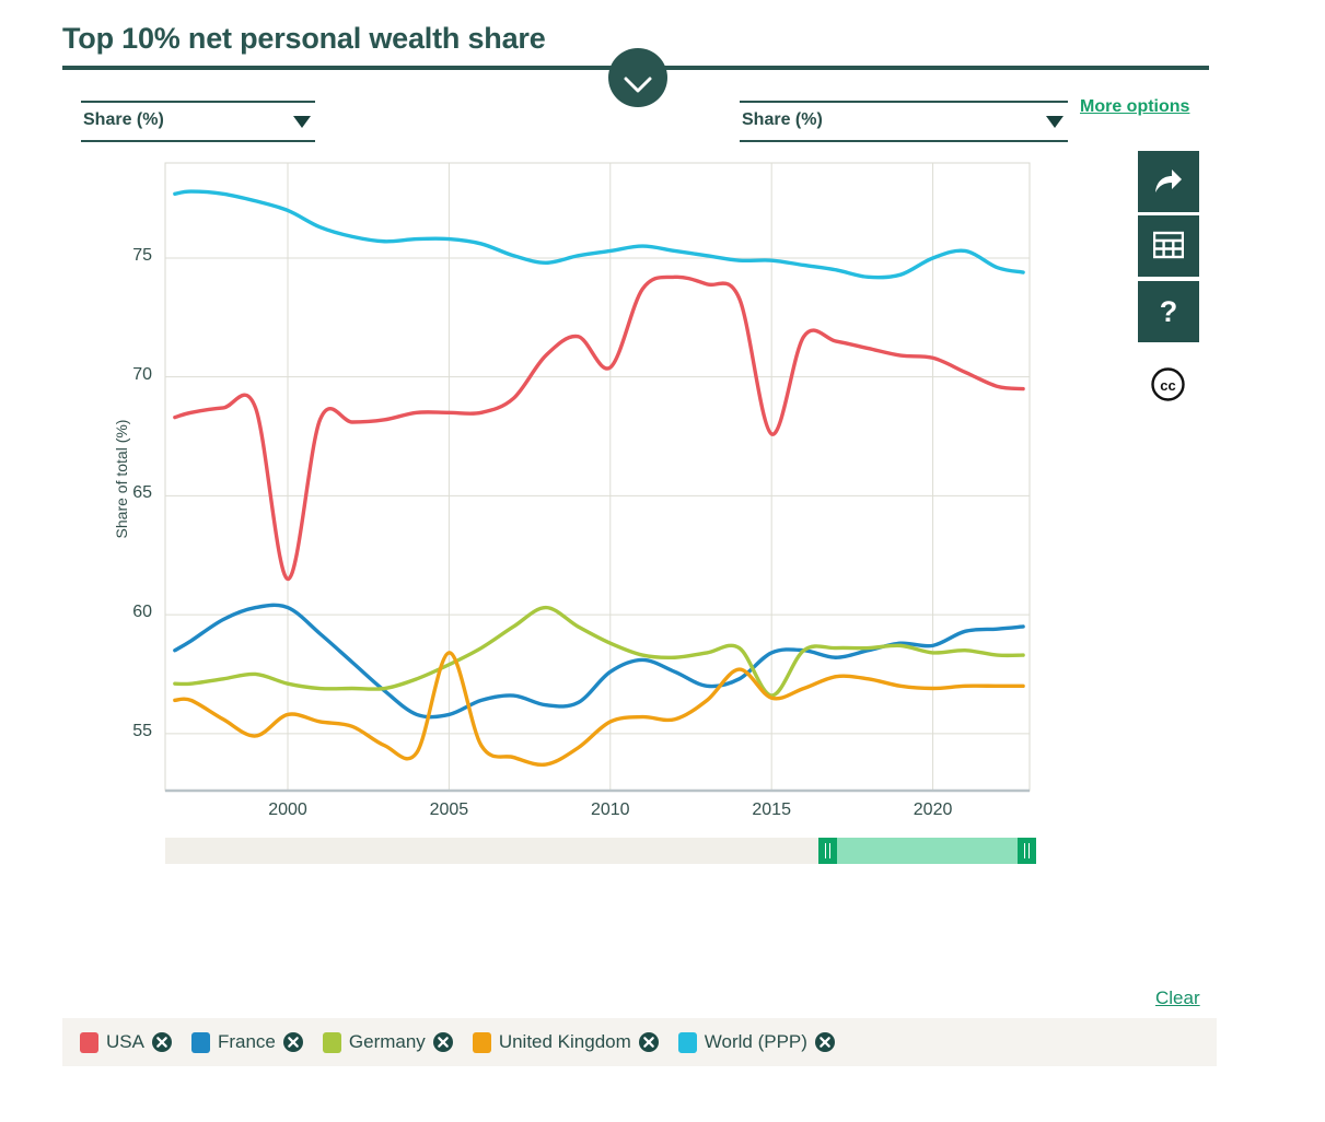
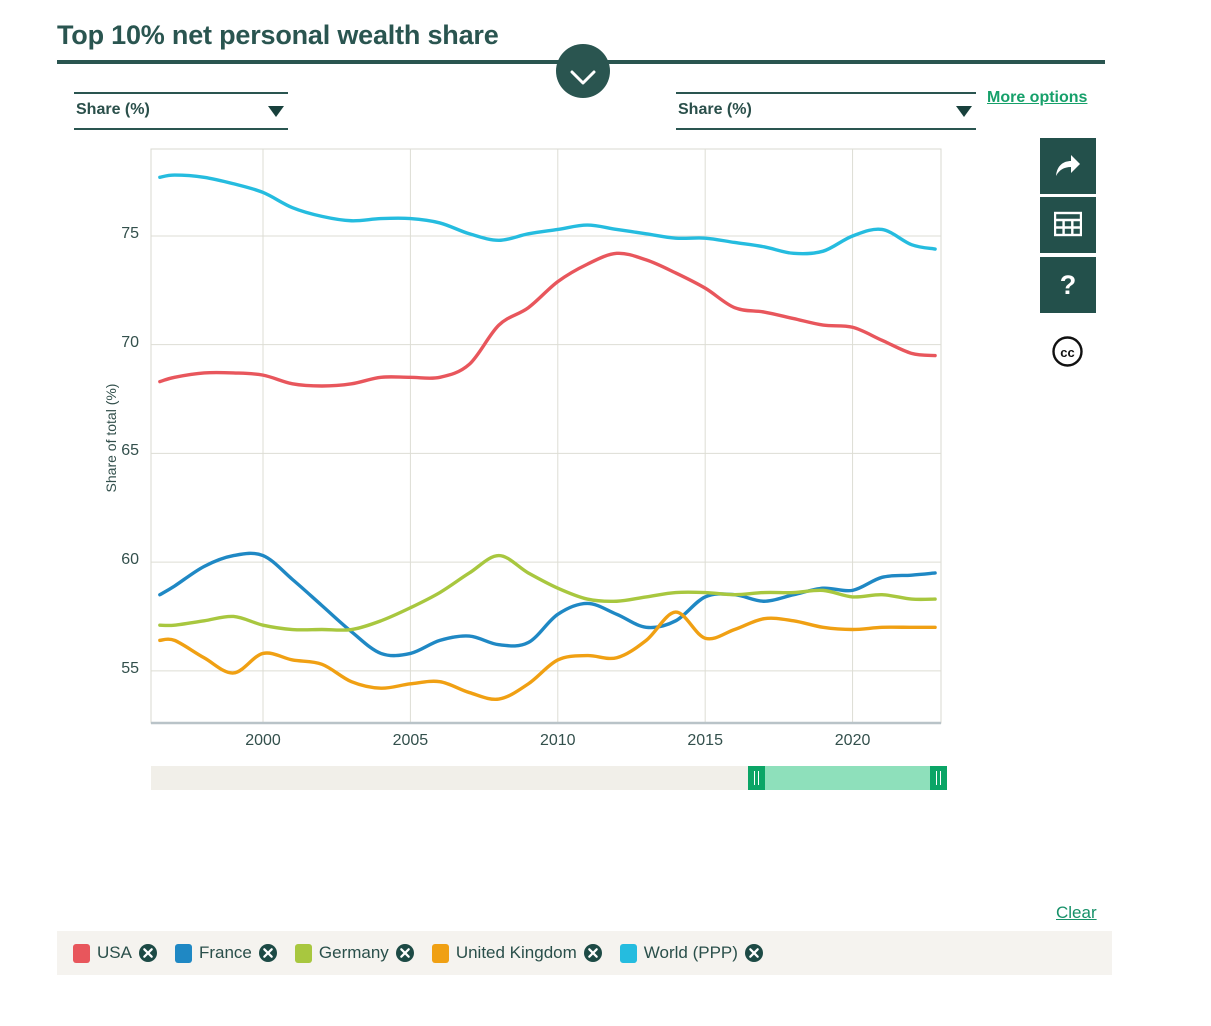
USA/2000: 61.5 -> 68.6
United Kingdom/2005: 58.4 -> 54.4
USA/2010: 70.4 -> 72.9
USA/2015: 67.6 -> 72.6
Germany/2015: 56.6 -> 58.6
